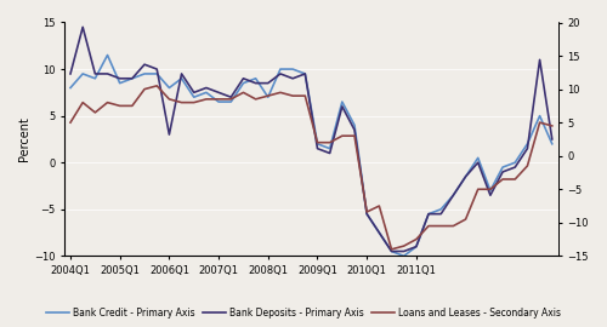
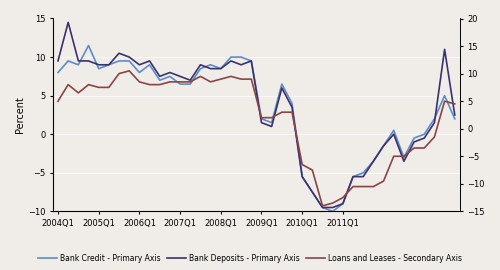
Bank Deposits - Primary Axis/2006Q1: 3.0 -> 9.0
Bank Credit - Primary Axis/2008Q1: 7.0 -> 8.5
Loans and Leases - Secondary Axis/2010Q1: -8.4 -> -6.5
